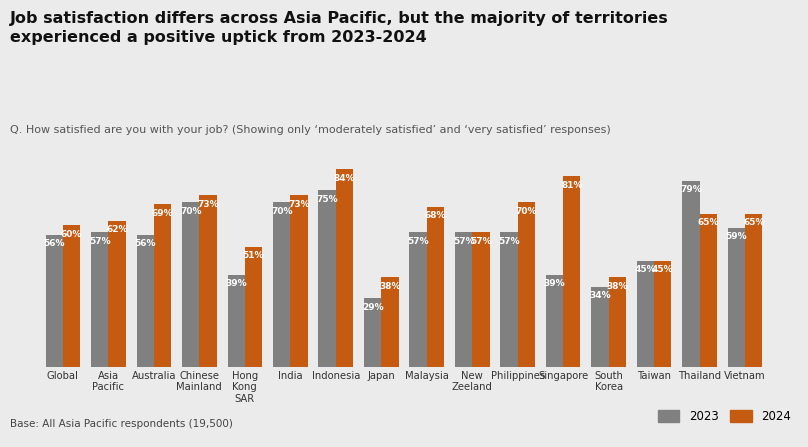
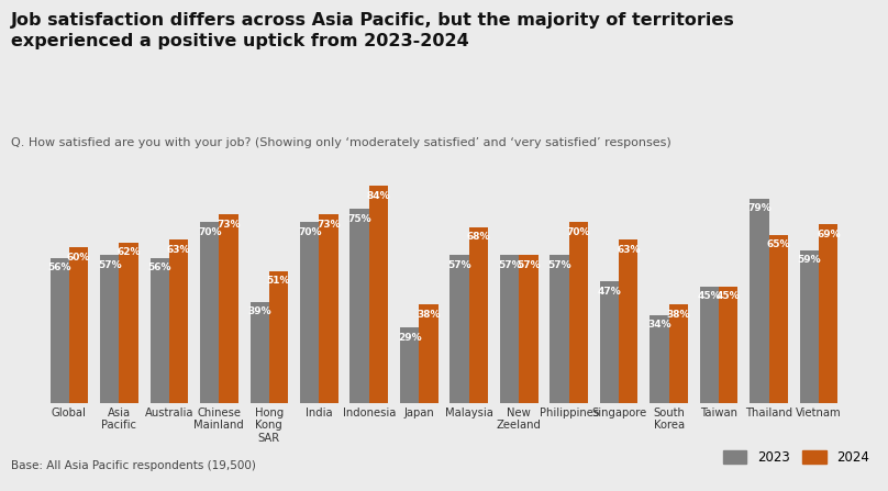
2024/Australia: 69% -> 63%
2023/Singapore: 39% -> 47%
2024/Singapore: 81% -> 63%
2024/Vietnam: 65% -> 69%
